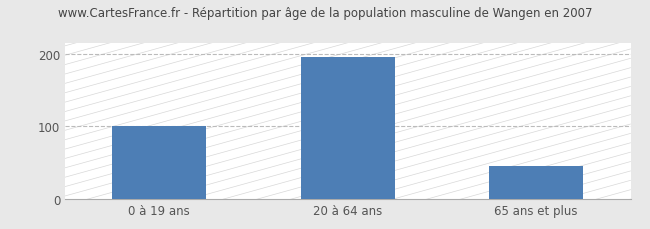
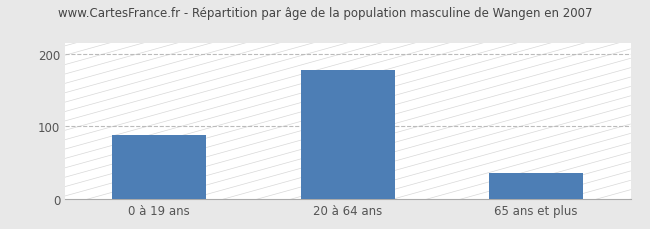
0 à 19 ans: 100 -> 88
20 à 64 ans: 196 -> 178
65 ans et plus: 46 -> 36
